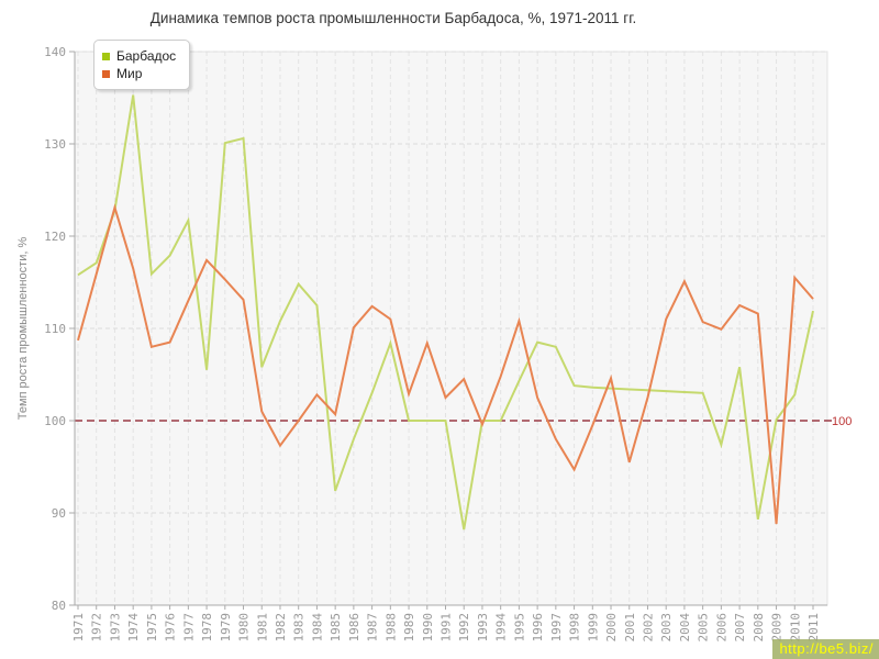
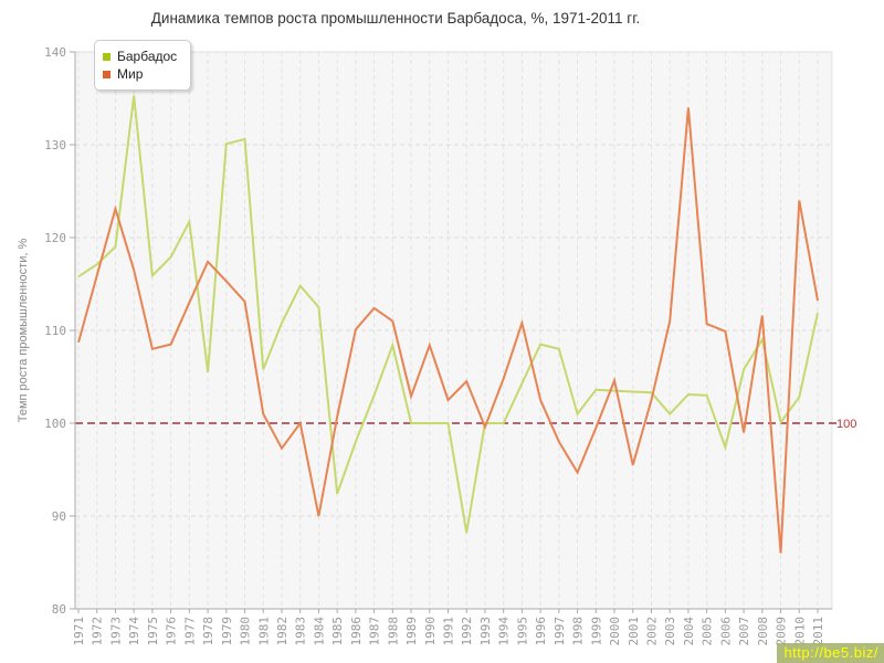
Барбадос/1973: 123 -> 119
Мир/1984: 103 -> 90
Барбадос/1998: 104 -> 101
Барбадос/2003: 103 -> 101
Мир/2004: 115 -> 134
Мир/2007: 112 -> 99
Барбадос/2008: 89 -> 109
Мир/2009: 89 -> 86
Мир/2010: 116 -> 124
